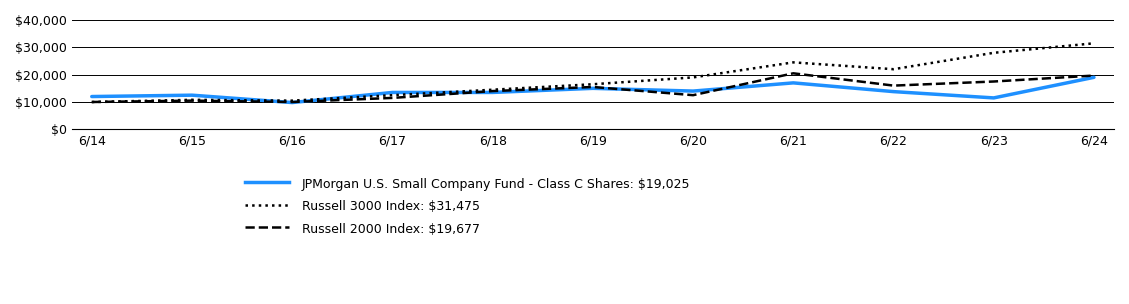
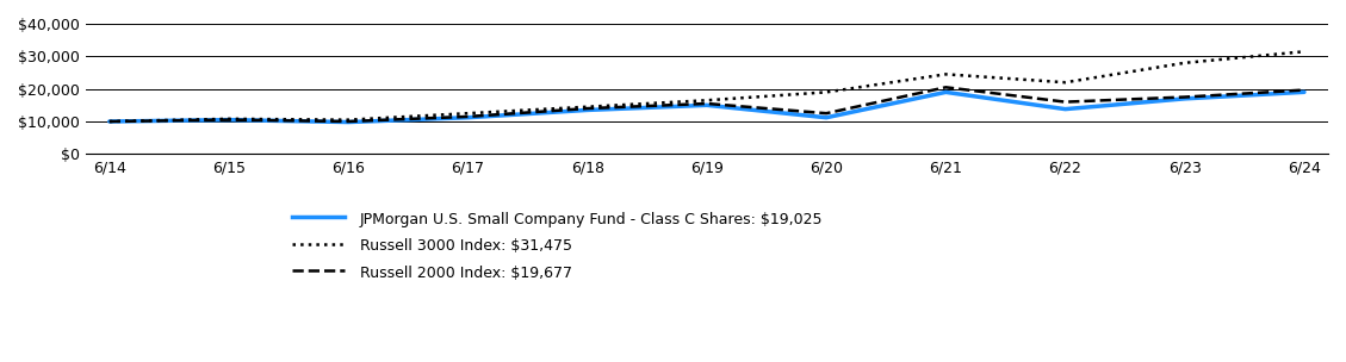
JPMorgan U.S. Small Company Fund - Class C Shares: $19,025/6/14: $12,000 -> $10,000
JPMorgan U.S. Small Company Fund - Class C Shares: $19,025/6/15: $12,500 -> $10,500
JPMorgan U.S. Small Company Fund - Class C Shares: $19,025/6/17: $13,500 -> $11,200
JPMorgan U.S. Small Company Fund - Class C Shares: $19,025/6/20: $14,000 -> $11,200
JPMorgan U.S. Small Company Fund - Class C Shares: $19,025/6/21: $17,000 -> $19,000
JPMorgan U.S. Small Company Fund - Class C Shares: $19,025/6/23: $11,500 -> $17,000
